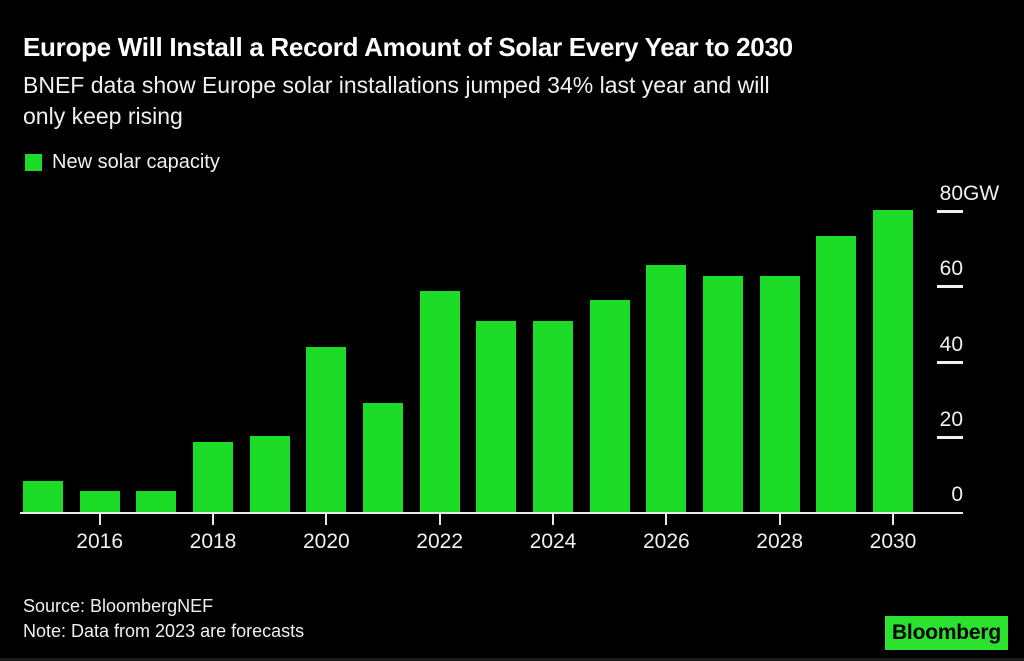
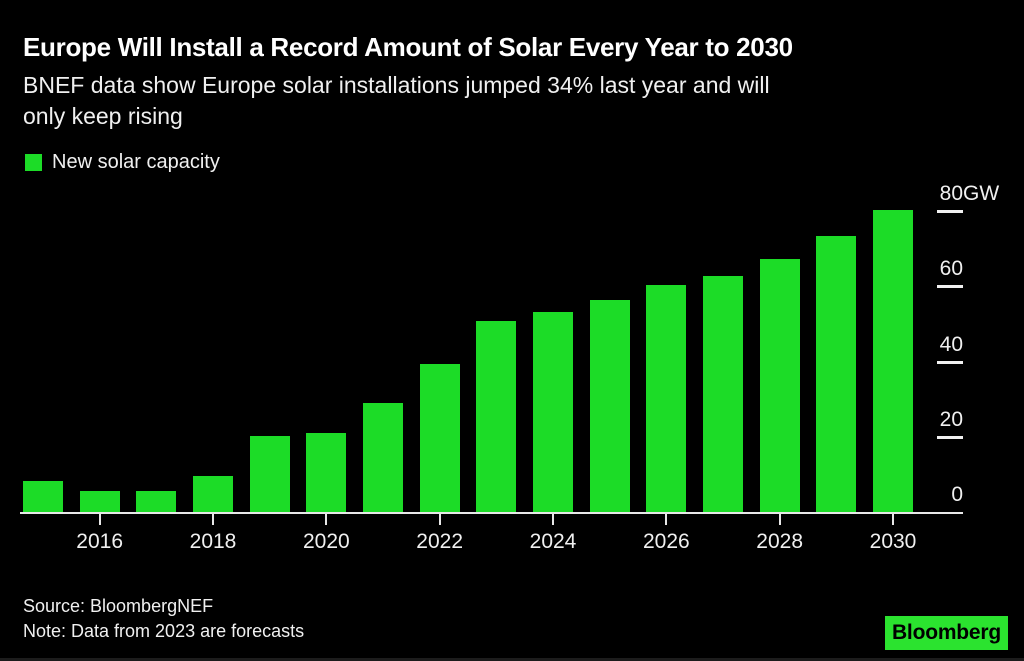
2018: 19 -> 10
2020: 44 -> 21
2022: 59 -> 40
2024: 51 -> 54
2026: 66 -> 60
2028: 63 -> 68
